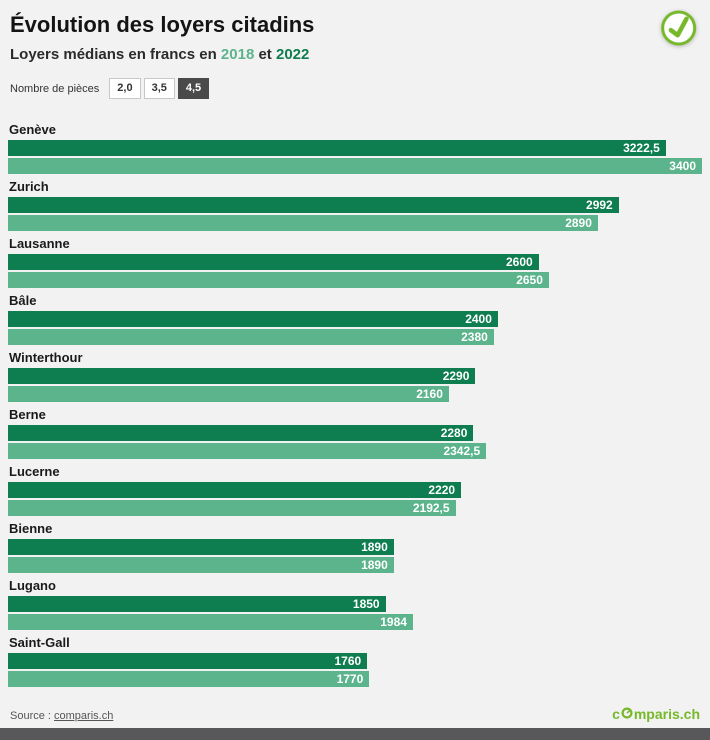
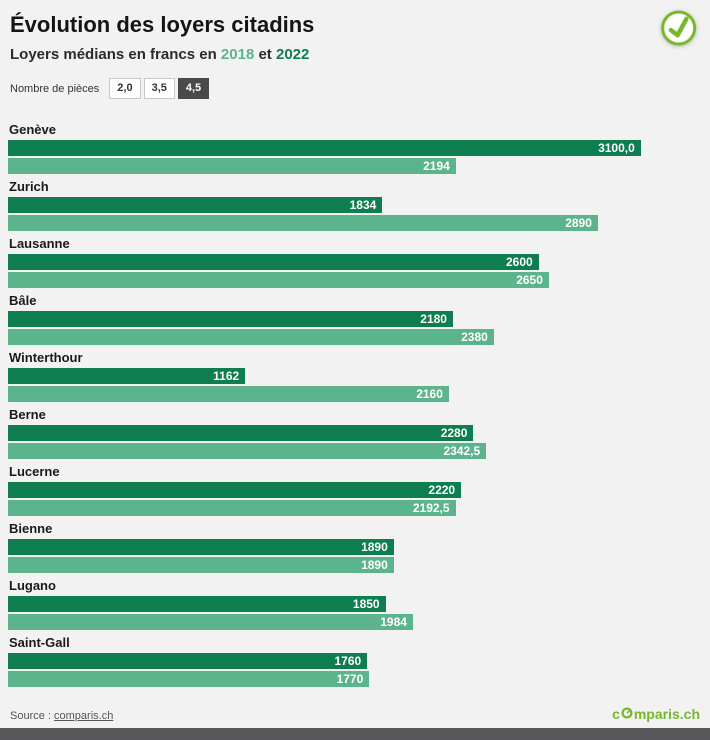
2022/Genève: 3222,5 -> 3100,0
2018/Genève: 3400 -> 2194
2022/Zurich: 2992 -> 1834
2022/Bâle: 2400 -> 2180
2022/Winterthour: 2290 -> 1162
